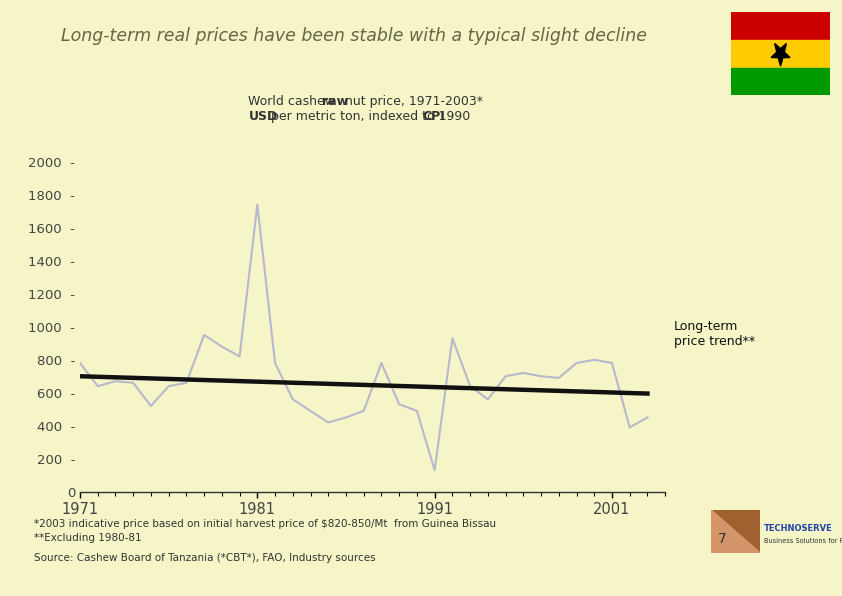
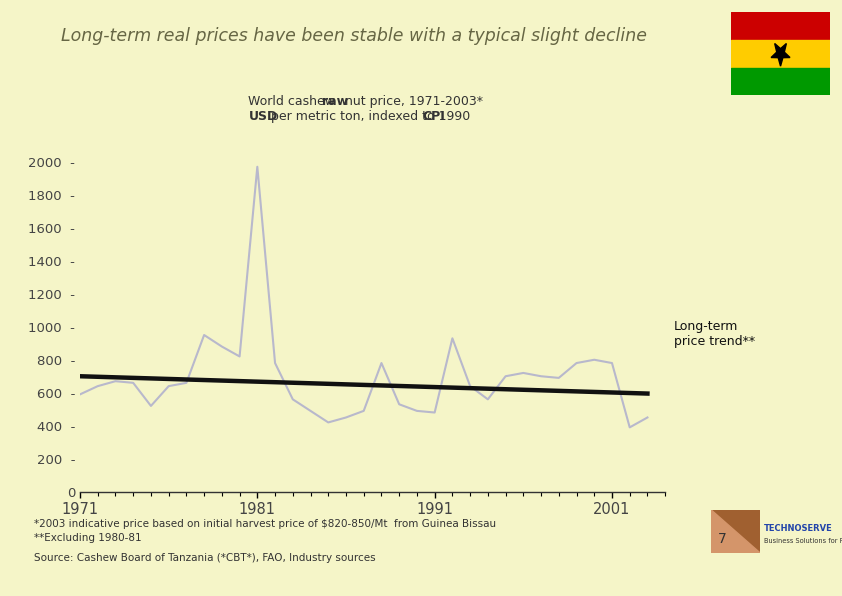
1971: 780  - -> 590  -
1981: 1740  - -> 1970  -
1991: 130  - -> 480  -
